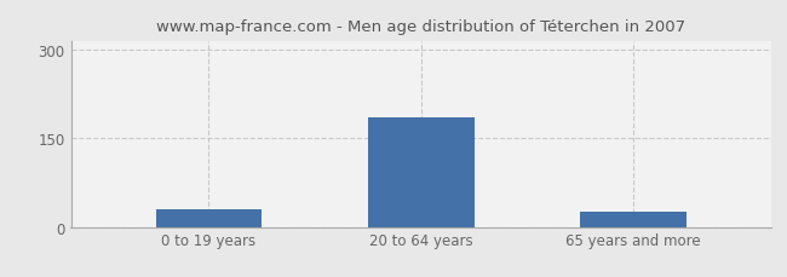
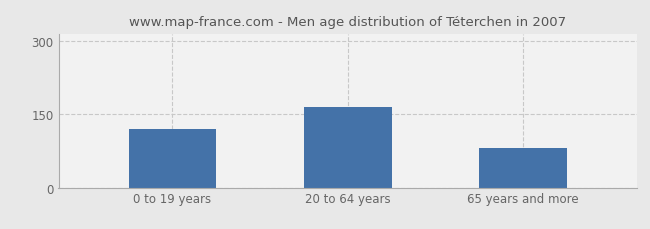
0 to 19 years: 30 -> 120
20 to 64 years: 185 -> 165
65 years and more: 25 -> 80
